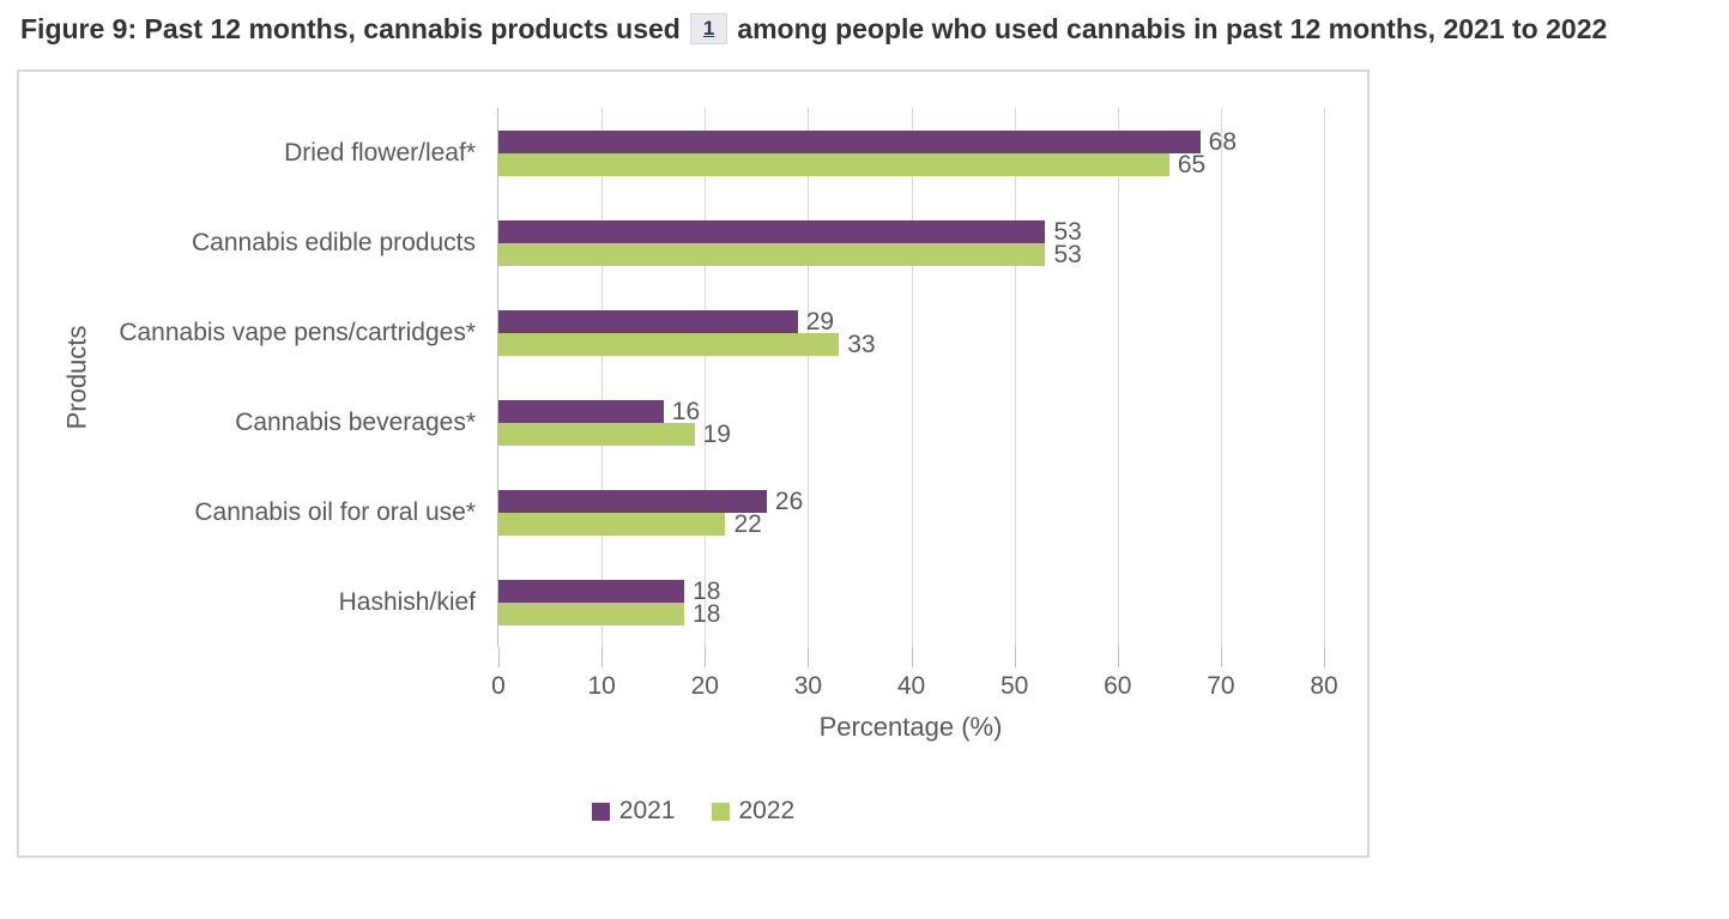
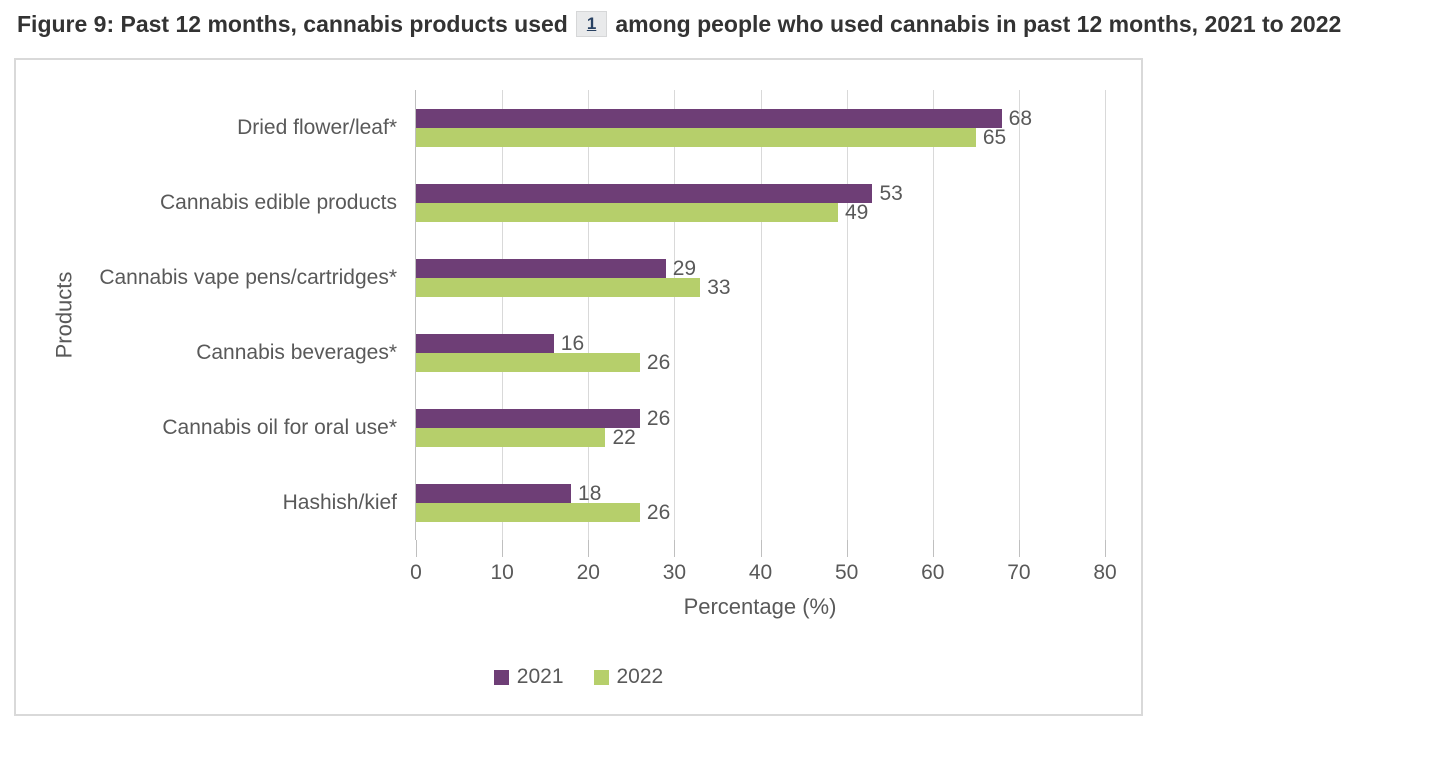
2022/Cannabis edible products: 53 -> 49
2022/Cannabis beverages*: 19 -> 26
2022/Hashish/kief: 18 -> 26
